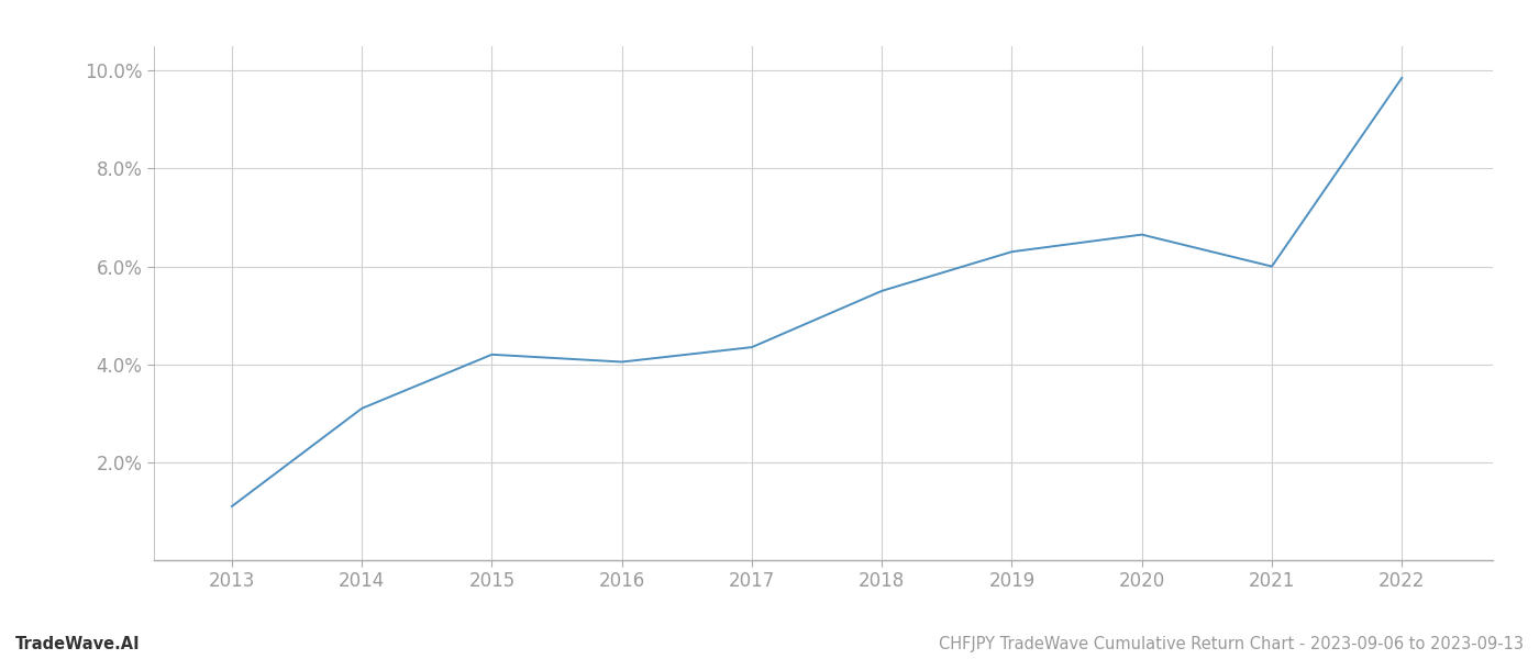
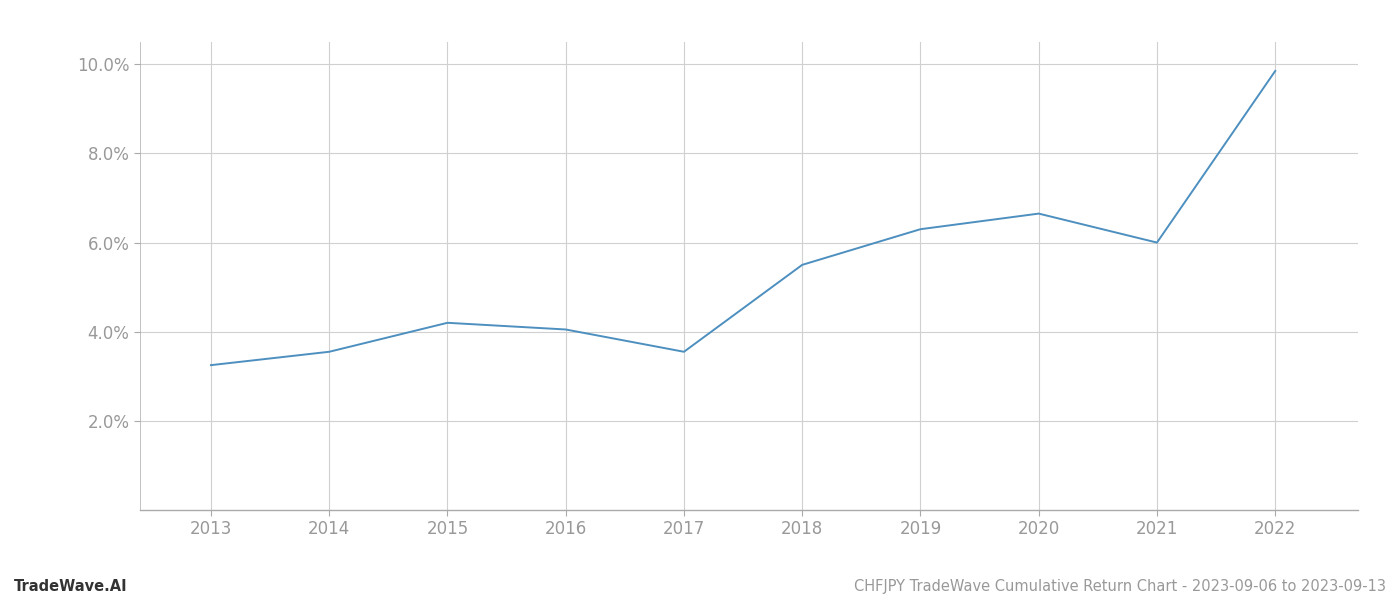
2013: 1.10% -> 3.25%
2014: 3.10% -> 3.55%
2017: 4.35% -> 3.55%
